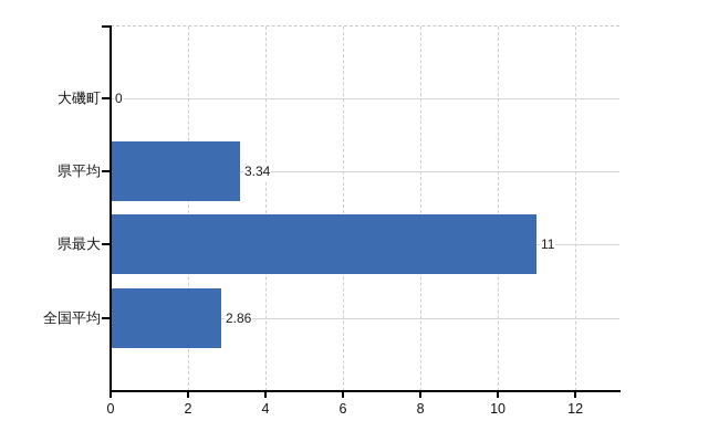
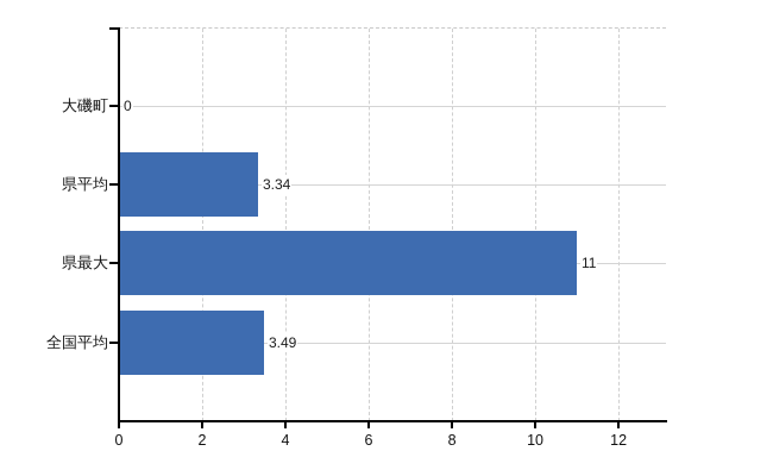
全国平均: 2.86 -> 3.49
